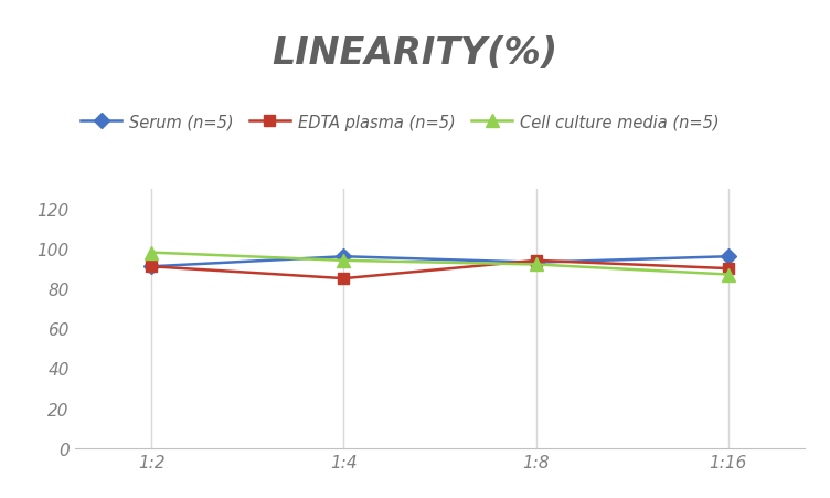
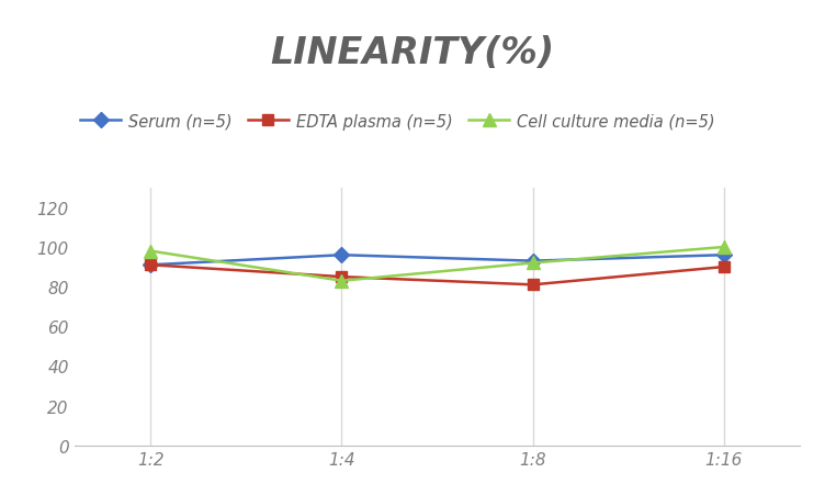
Cell culture media (n=5)/1:4: 94 -> 83
EDTA plasma (n=5)/1:8: 94 -> 81
Cell culture media (n=5)/1:16: 87 -> 100
